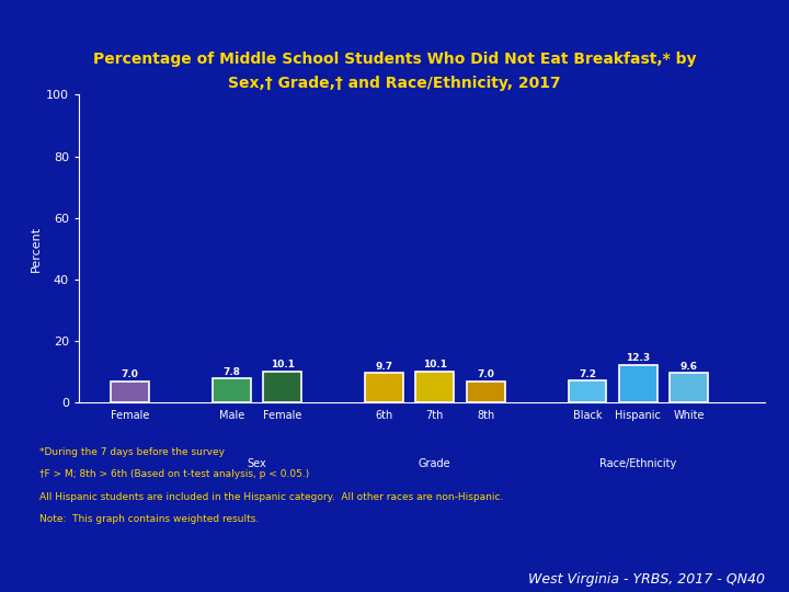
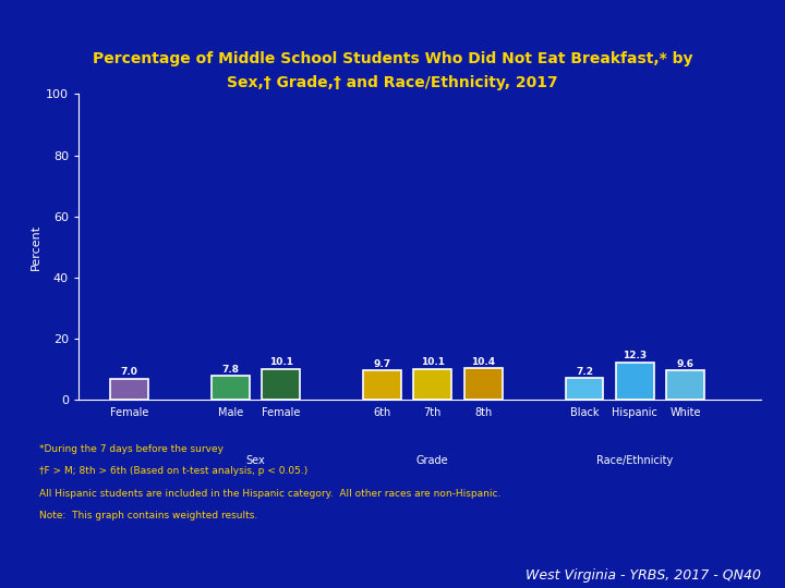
8th: 7.0 -> 10.4
